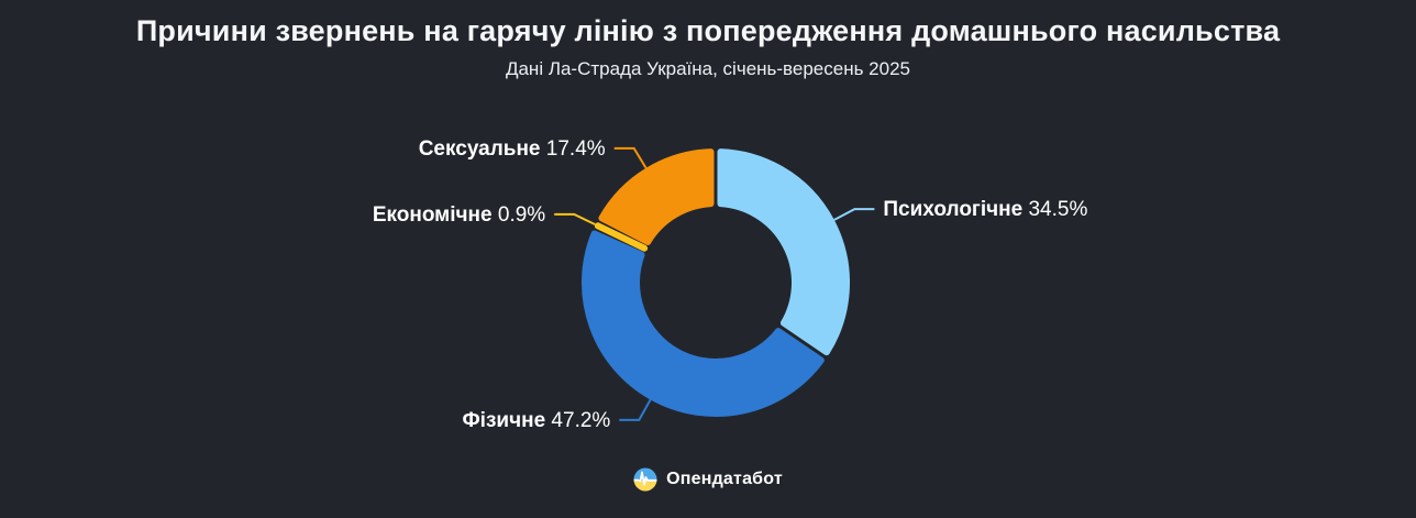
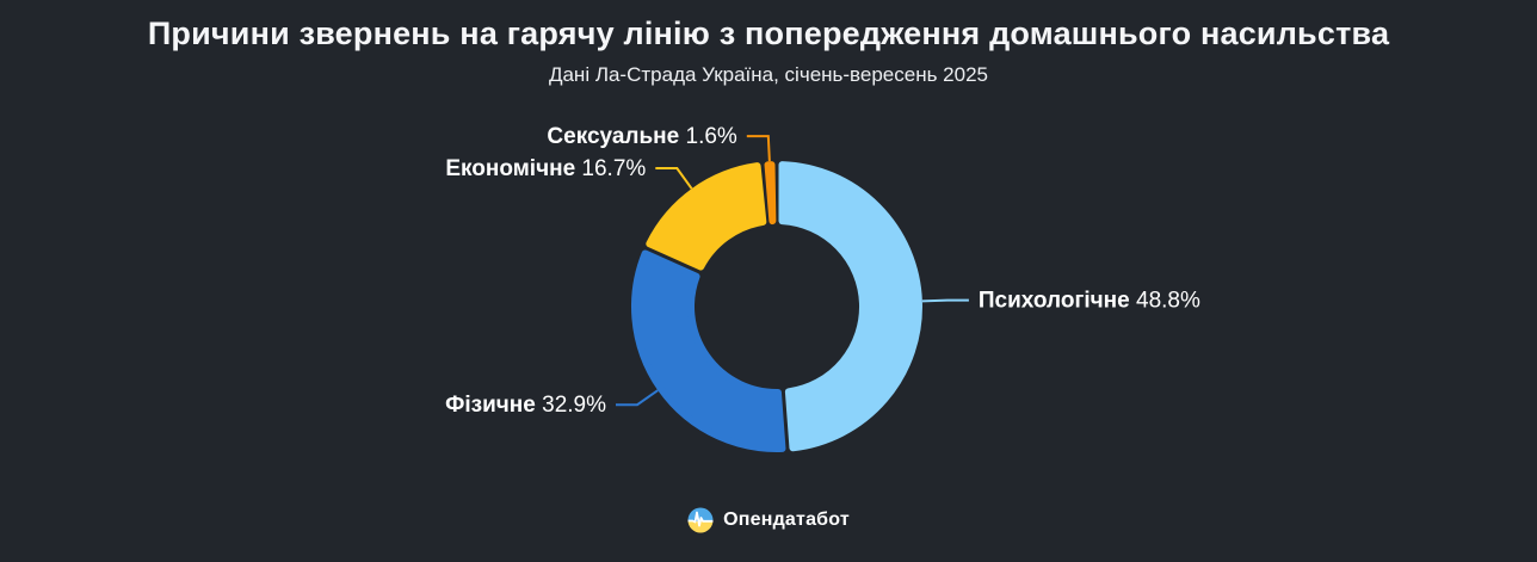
Психологічне: 34.5% -> 48.8%
Фізичне: 47.2% -> 32.9%
Економічне: 0.9% -> 16.7%
Сексуальне: 17.4% -> 1.6%
